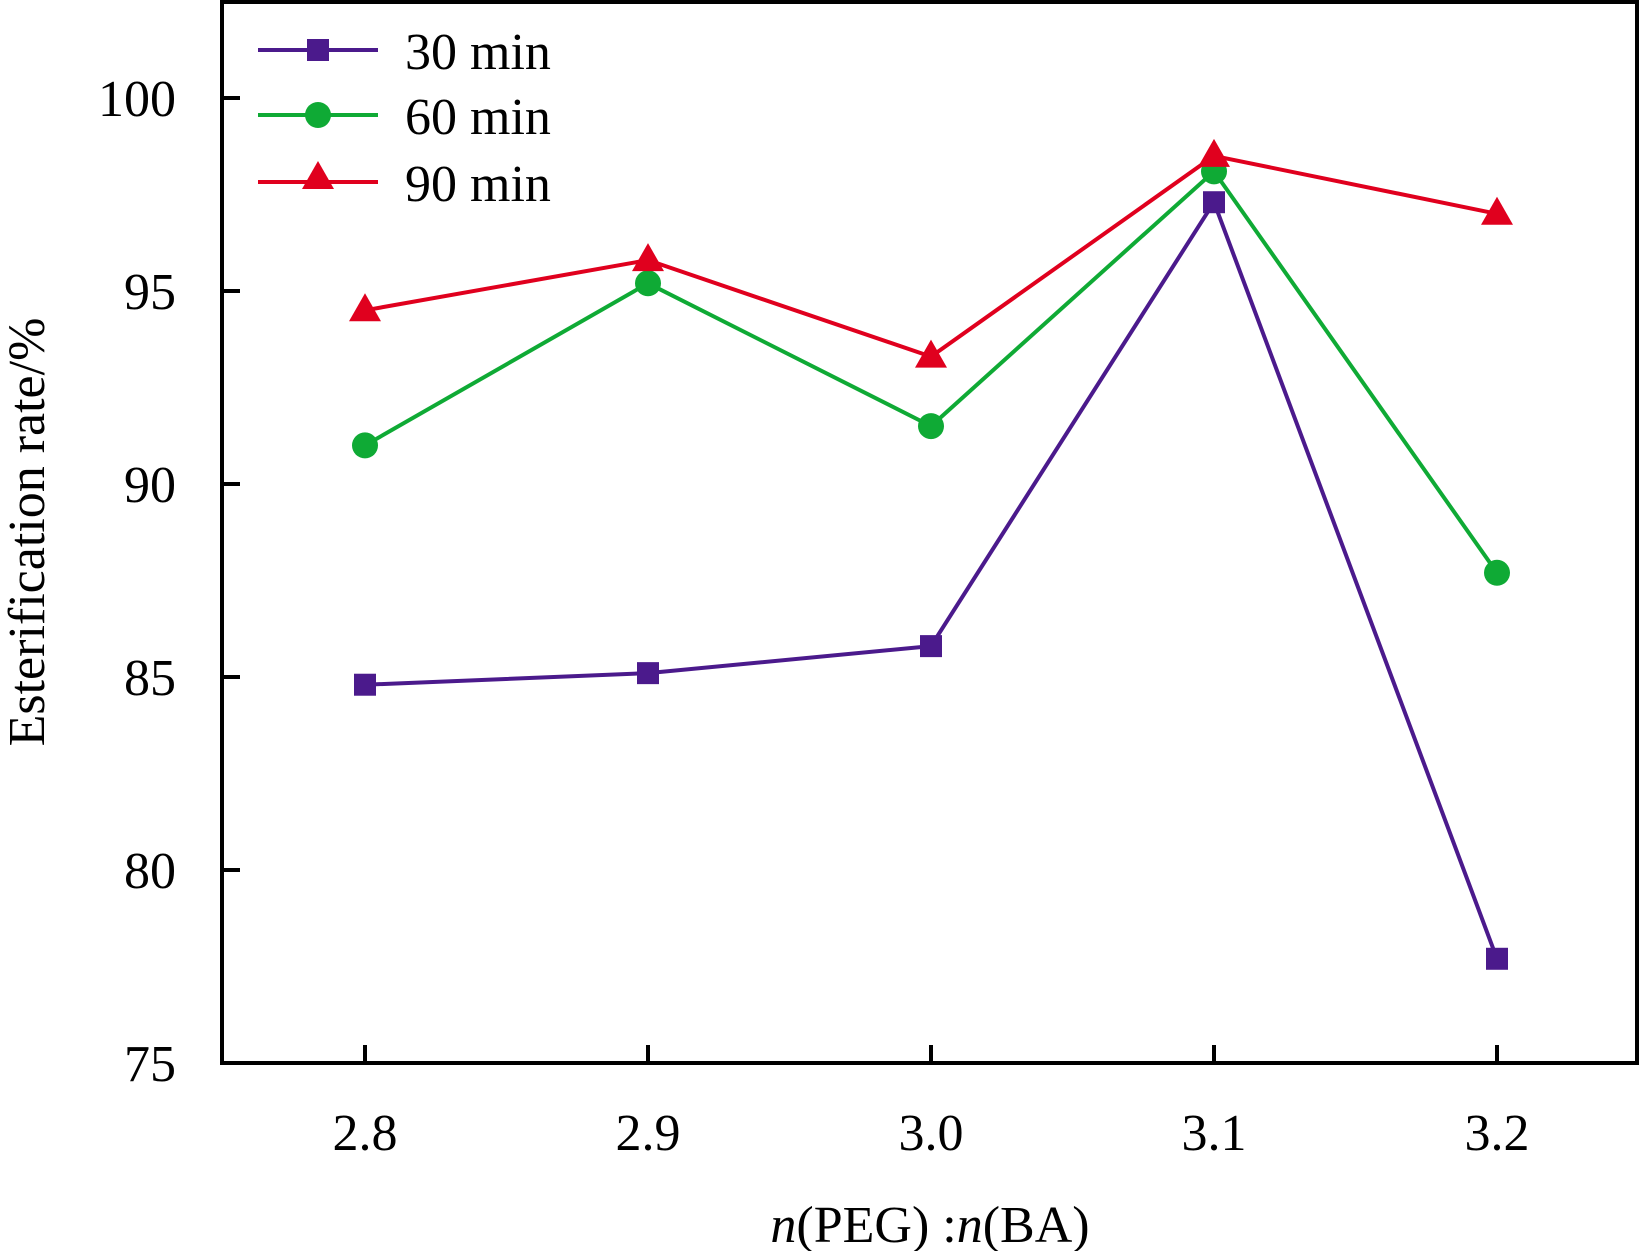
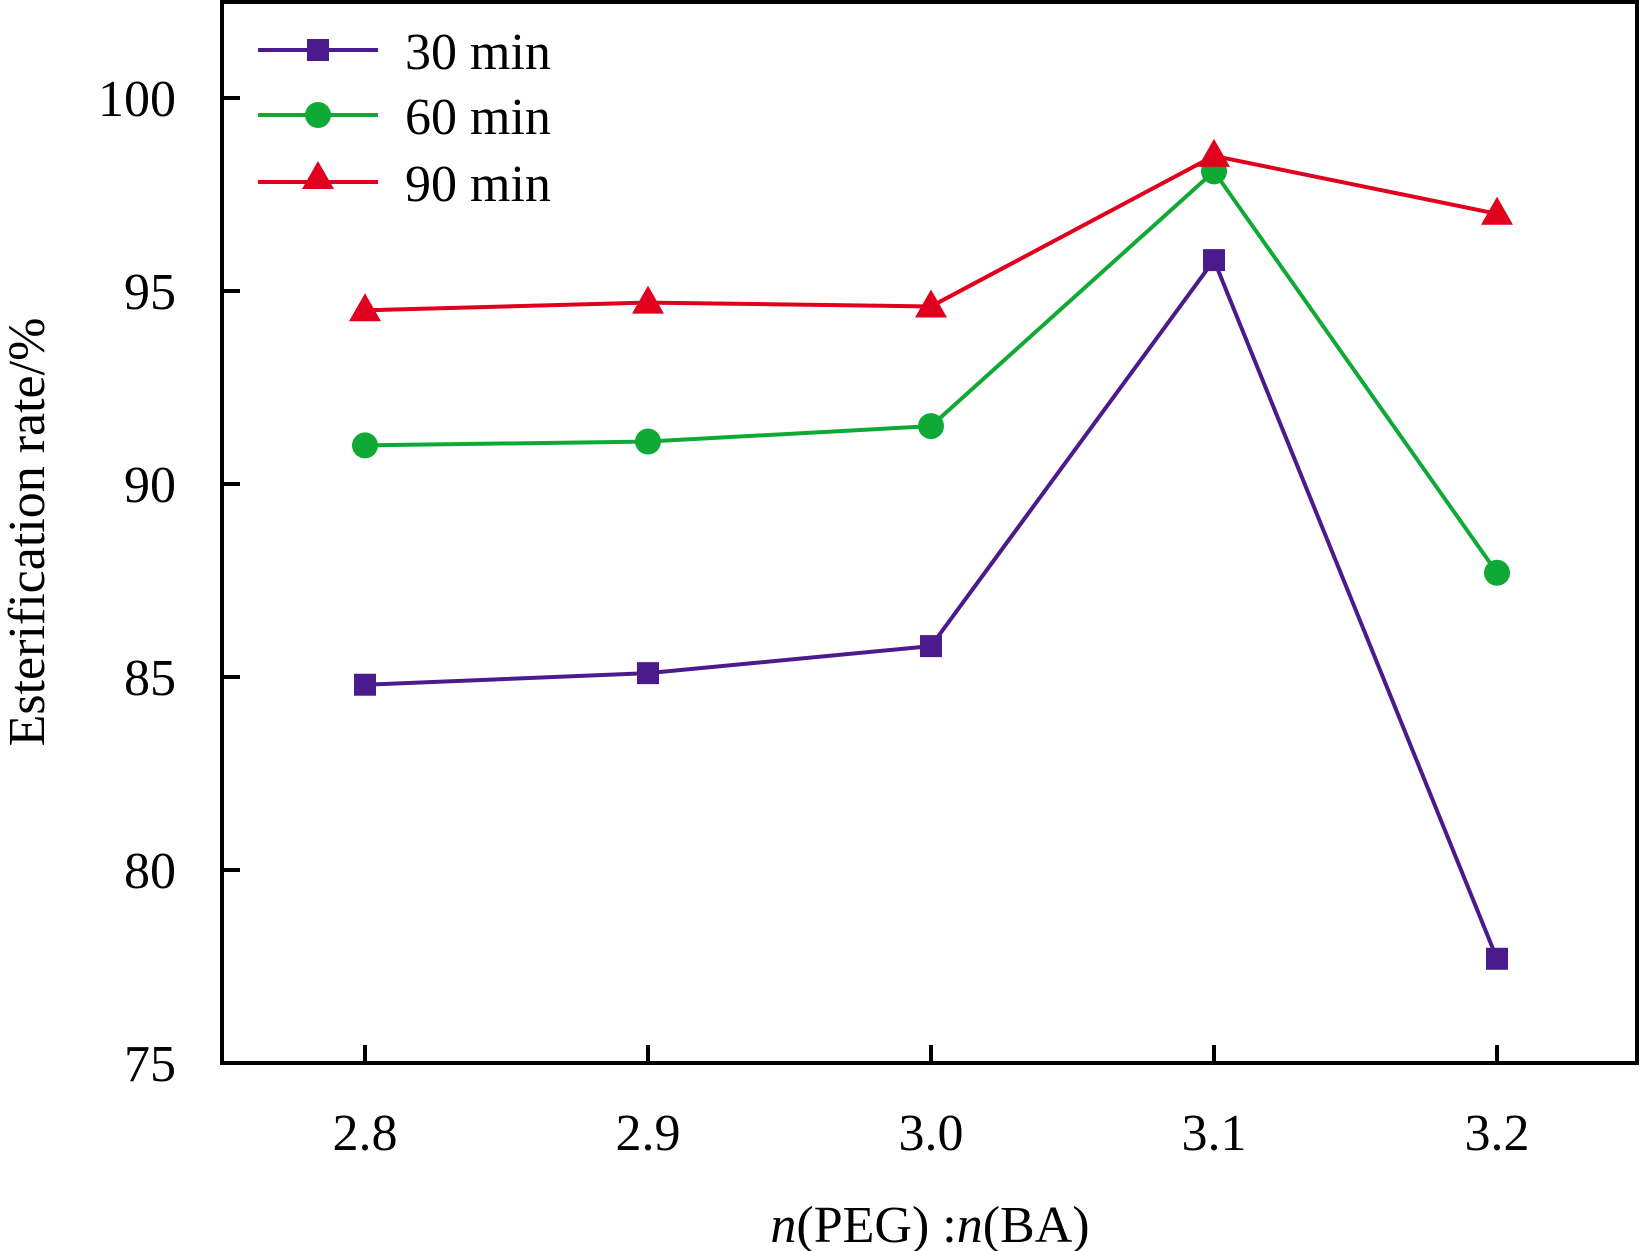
60 min/2.9: 95.2 -> 91.1
90 min/2.9: 95.8 -> 94.7
90 min/3.0: 93.3 -> 94.6
30 min/3.1: 97.3 -> 95.8
